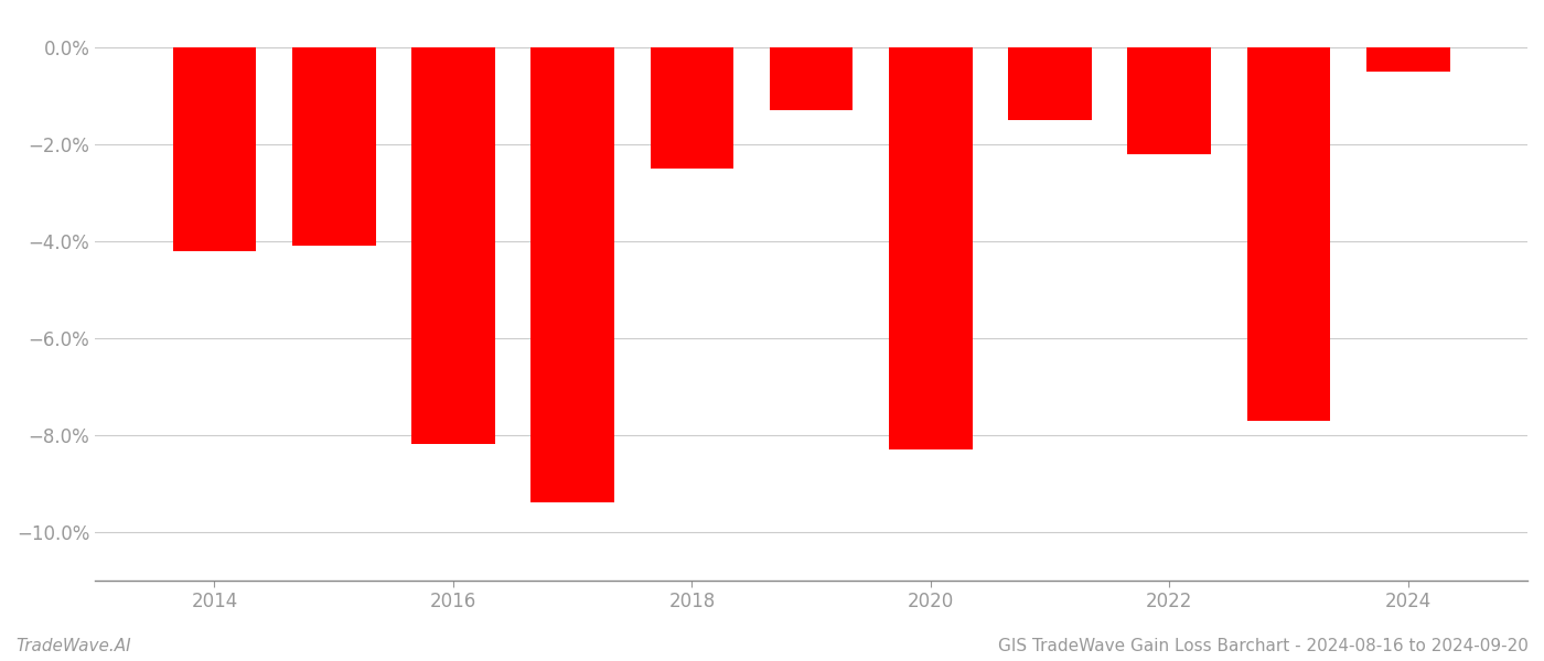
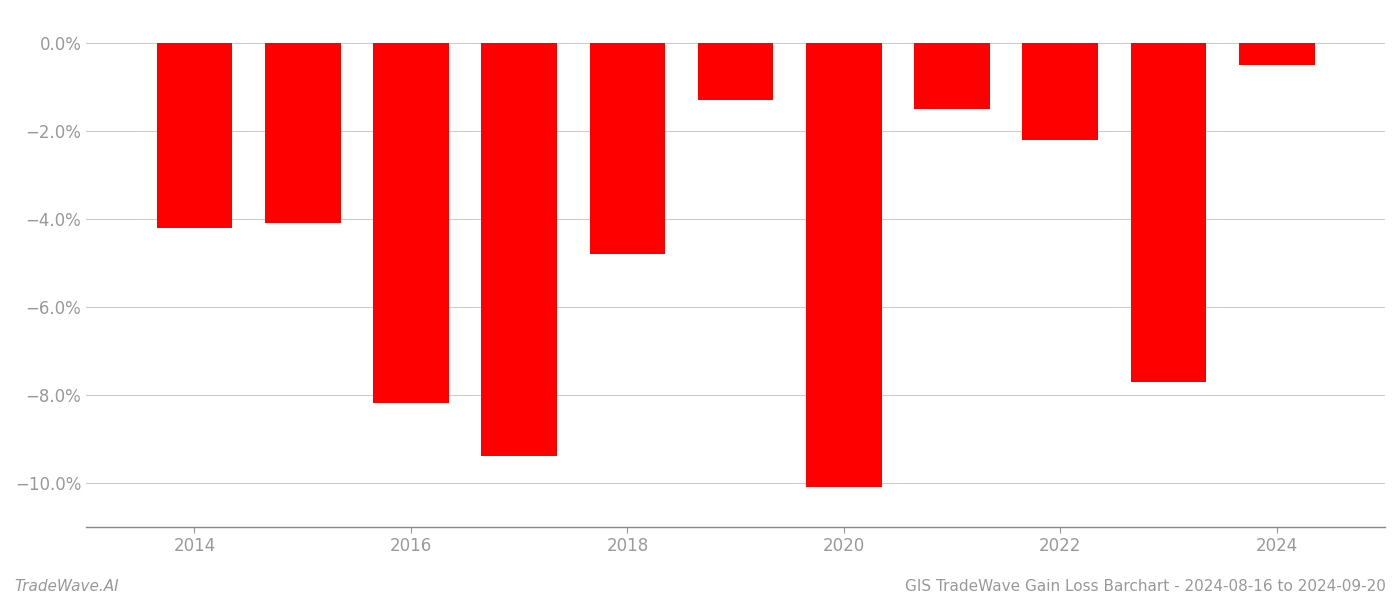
2018: -2.5% -> -4.8%
2020: -8.3% -> -10.1%
